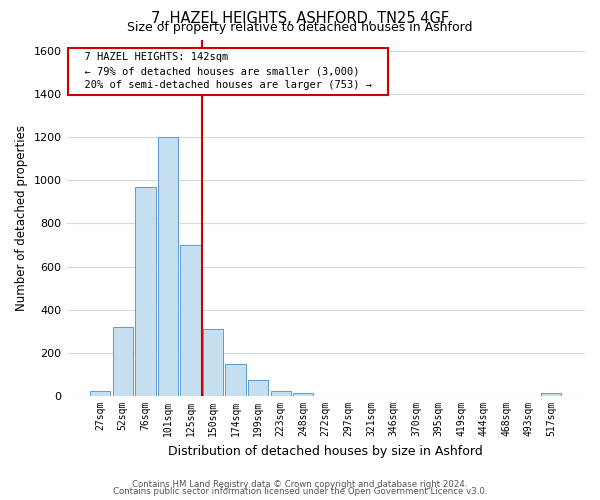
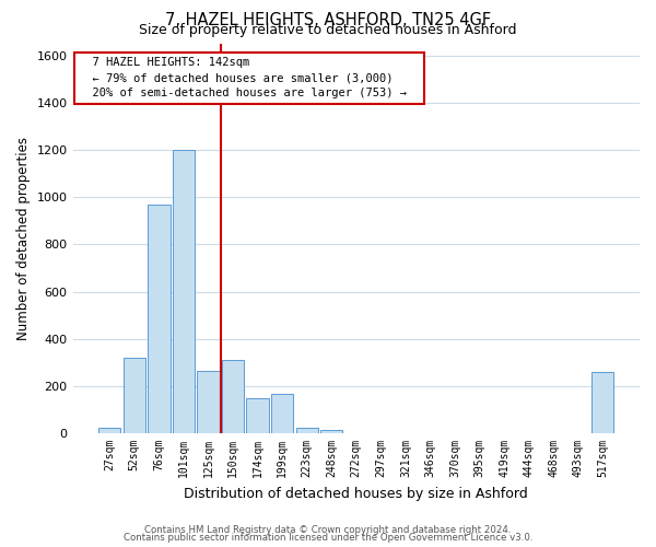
125sqm: 700 -> 265
199sqm: 75 -> 165
517sqm: 15 -> 260
